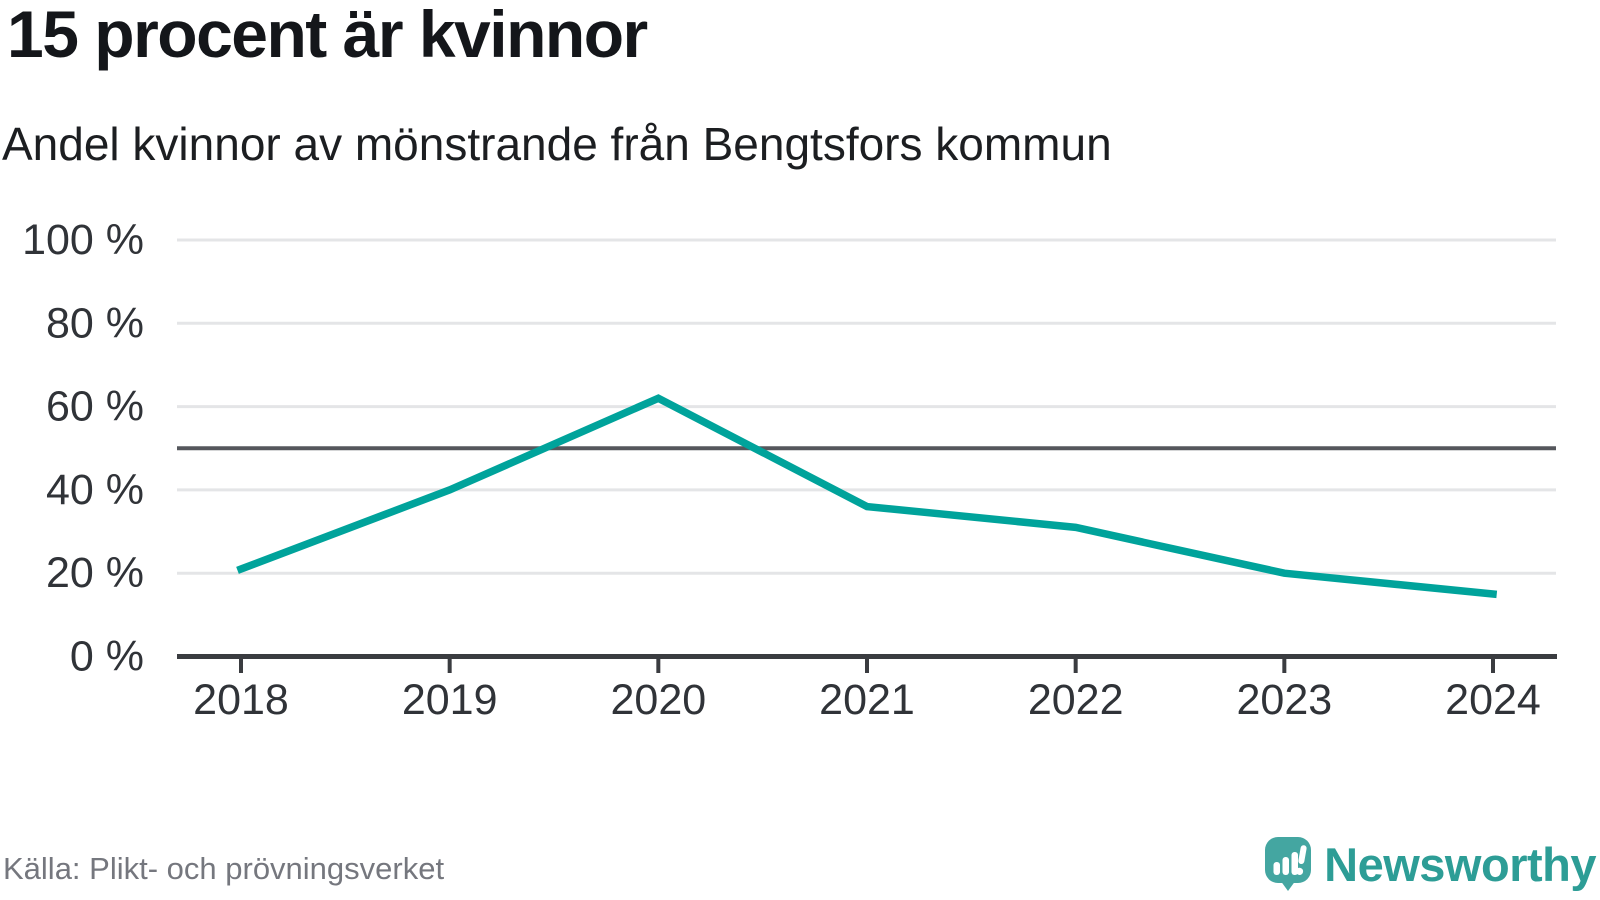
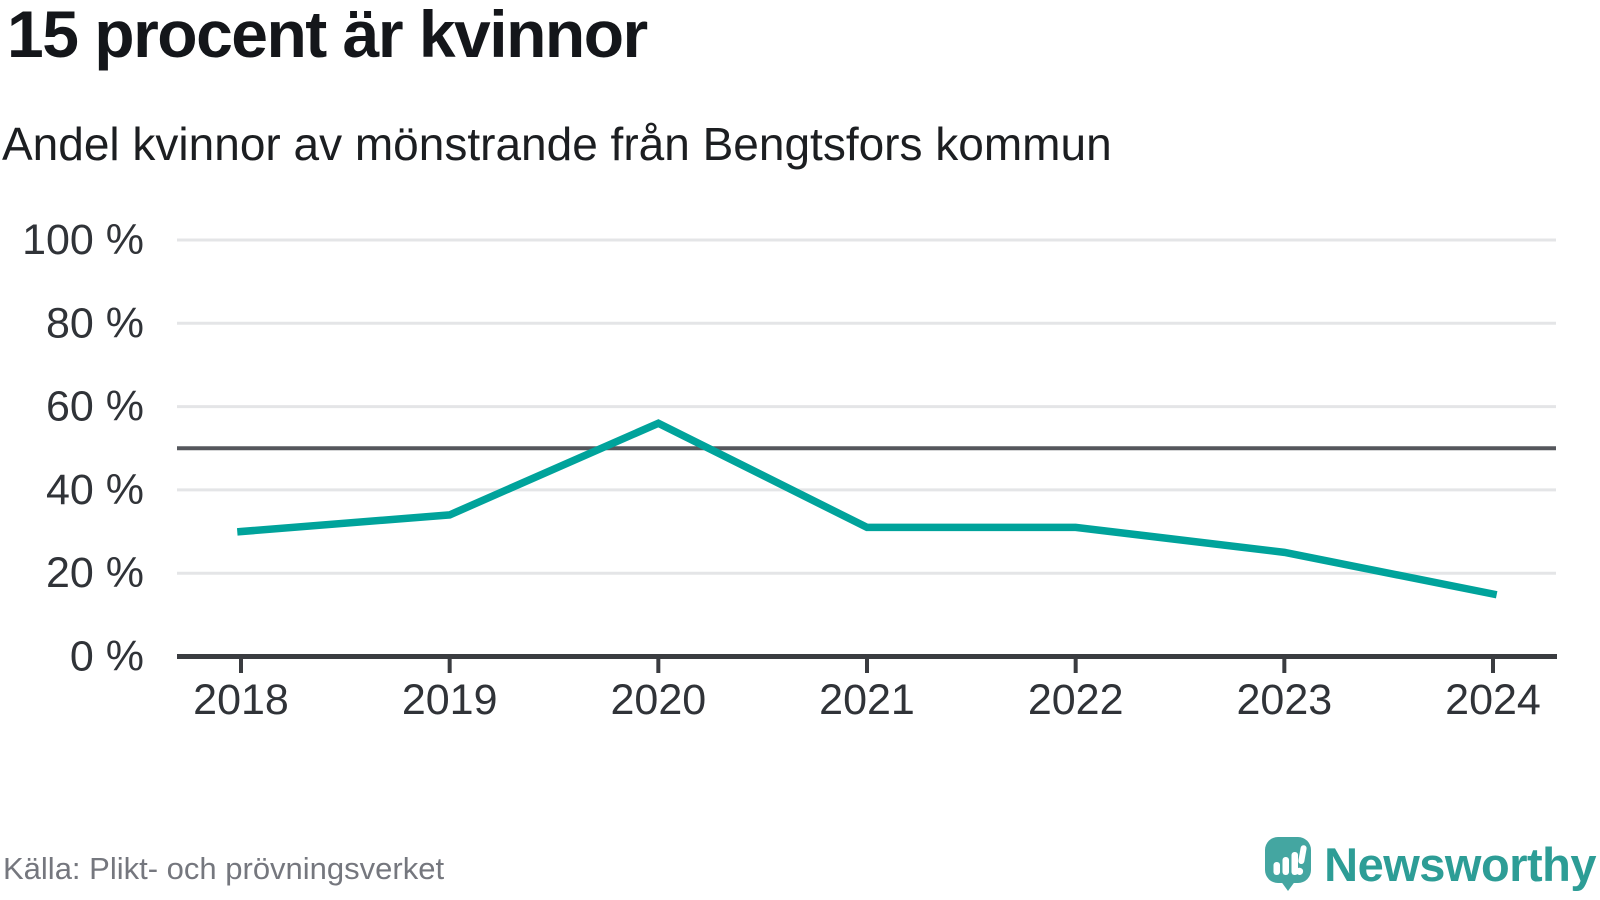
2018: 21% -> 30%
2019: 40% -> 34%
2020: 62% -> 56%
2021: 36% -> 31%
2023: 20% -> 25%
